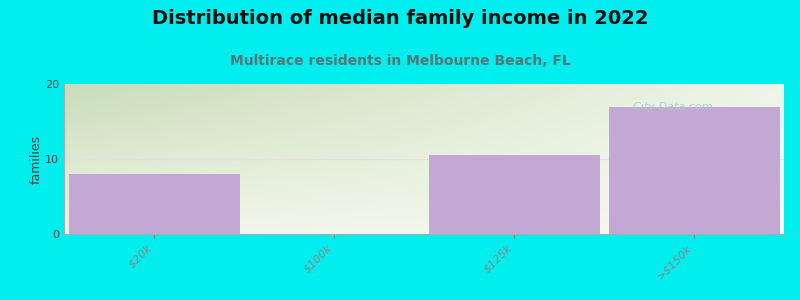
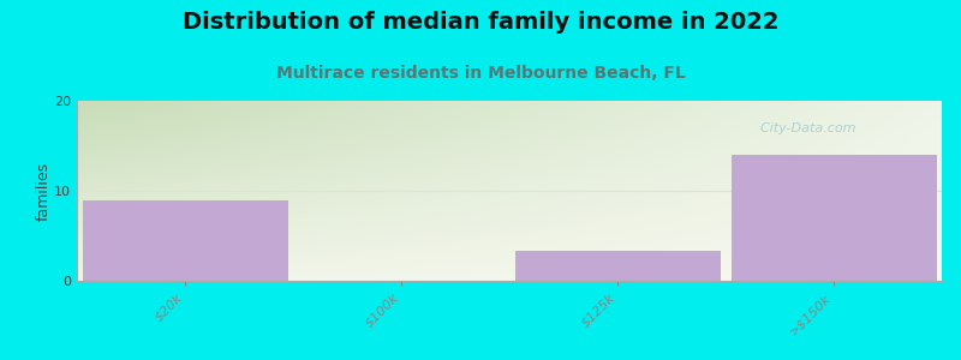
$20k: 8.0 -> 9.0
$125k: 10.5 -> 3.4
>$150k: 17.0 -> 14.0
